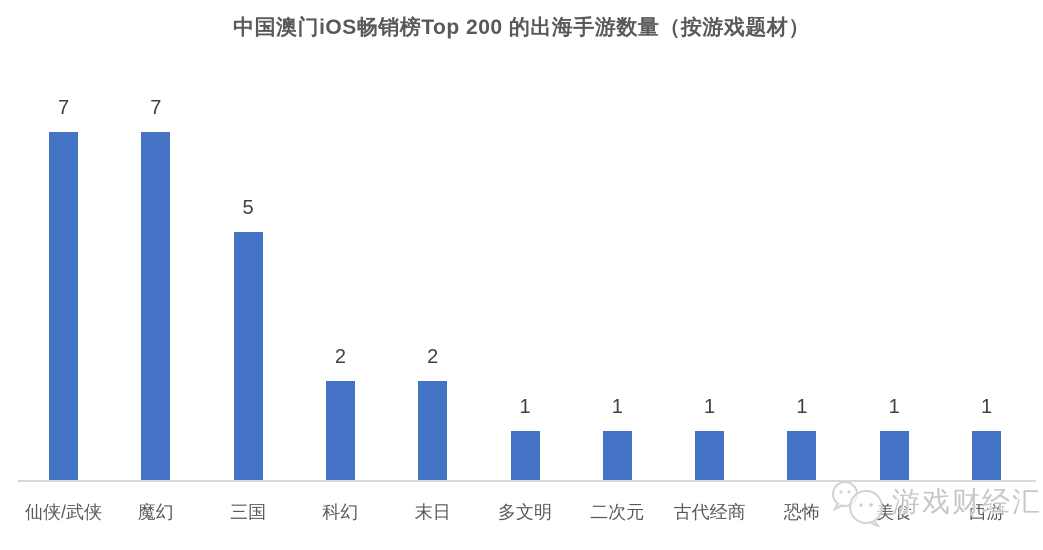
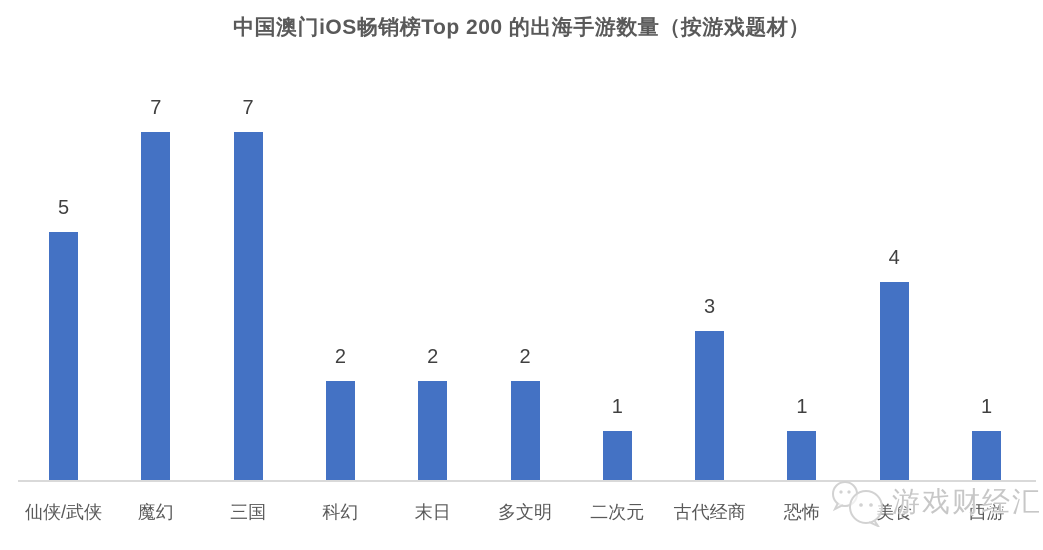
仙侠/武侠: 7 -> 5
三国: 5 -> 7
多文明: 1 -> 2
古代经商: 1 -> 3
美食: 1 -> 4
